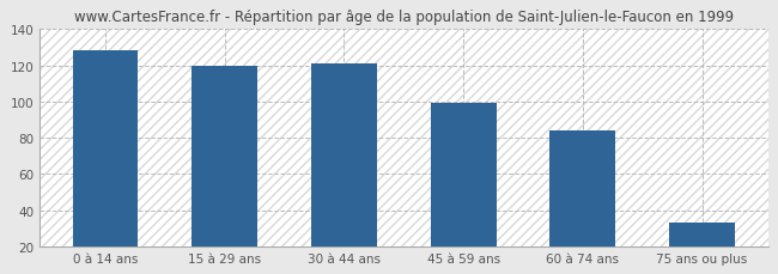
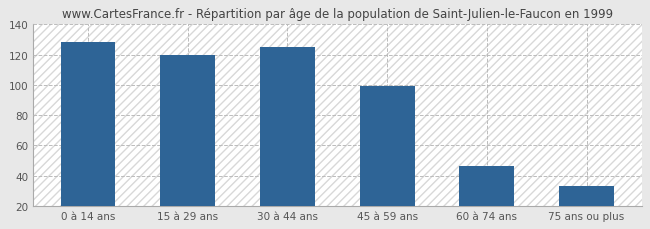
30 à 44 ans: 121 -> 125
60 à 74 ans: 84 -> 46
